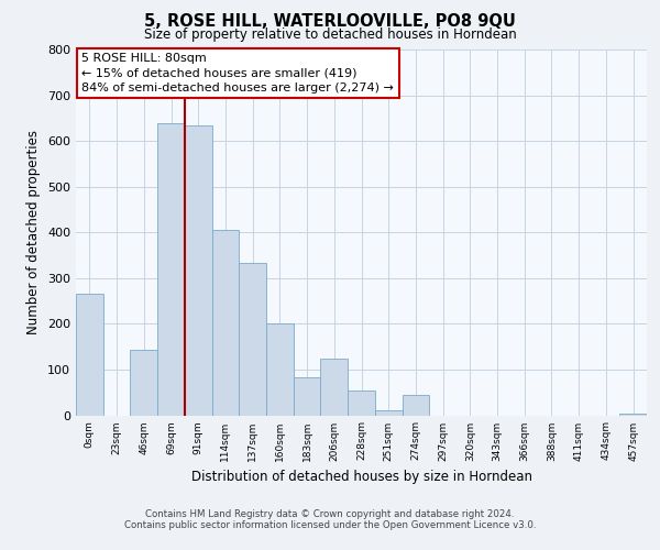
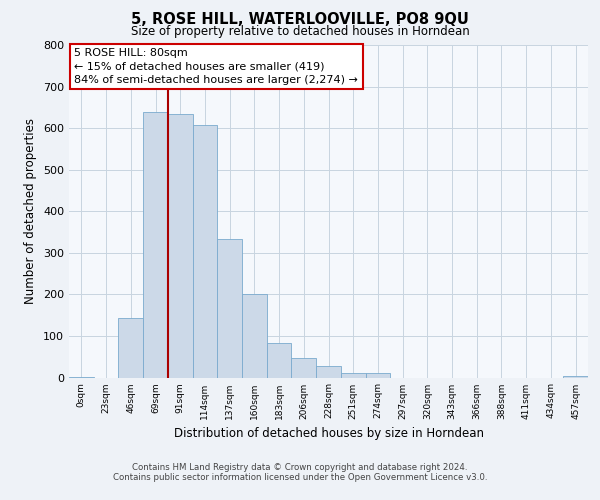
0sqm: 265 -> 2
114sqm: 405 -> 607
206sqm: 125 -> 46
228sqm: 55 -> 27
274sqm: 45 -> 12
